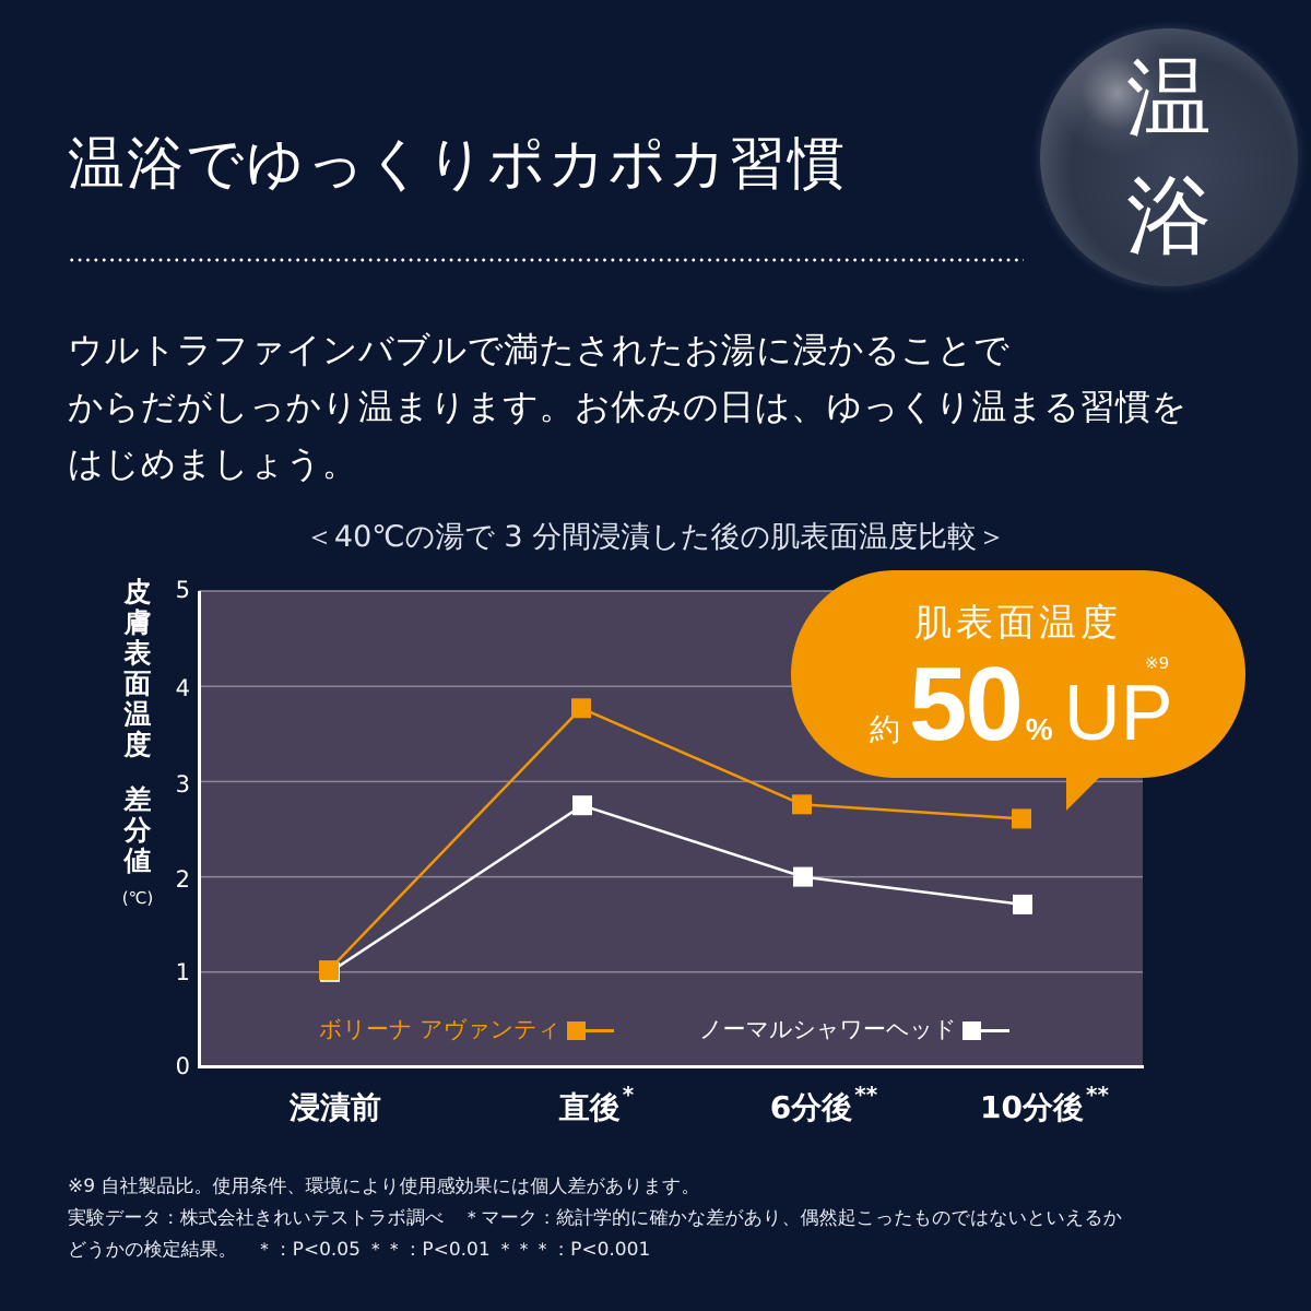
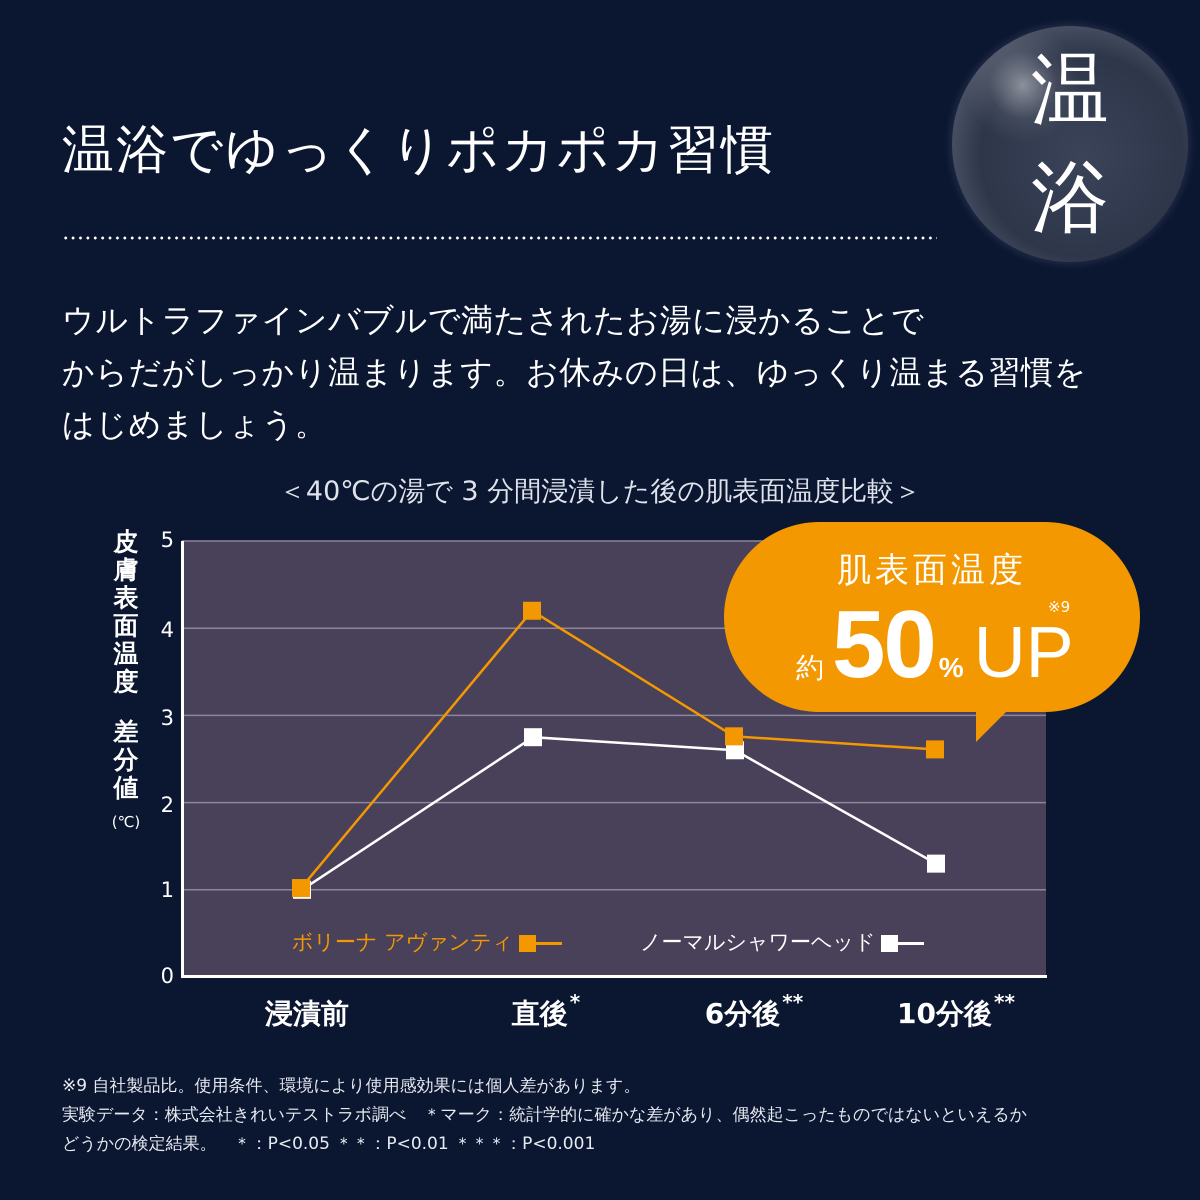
ボリーナ アヴァンティ/直後: 3.8 -> 4.2
ノーマルシャワーヘッド/6分後: 2.0 -> 2.6
ノーマルシャワーヘッド/10分後: 1.7 -> 1.3
